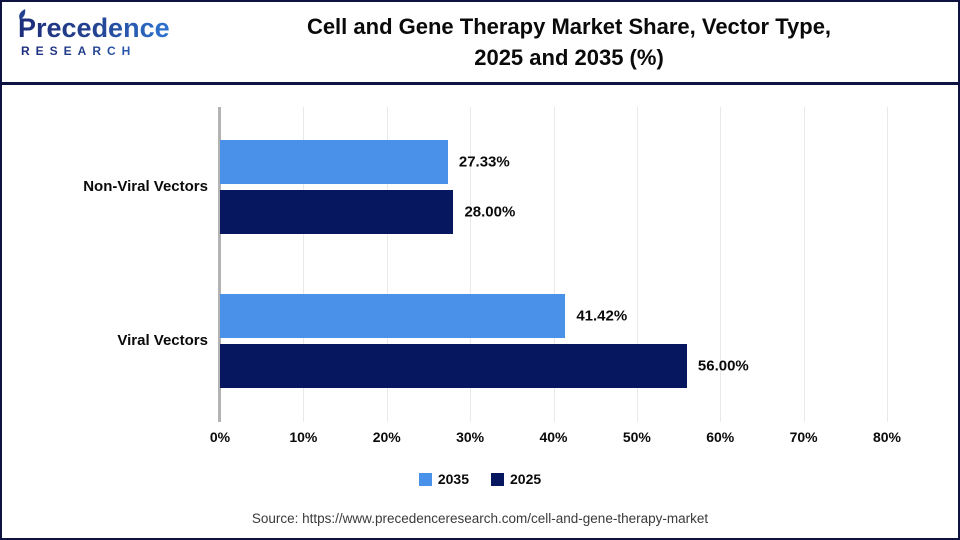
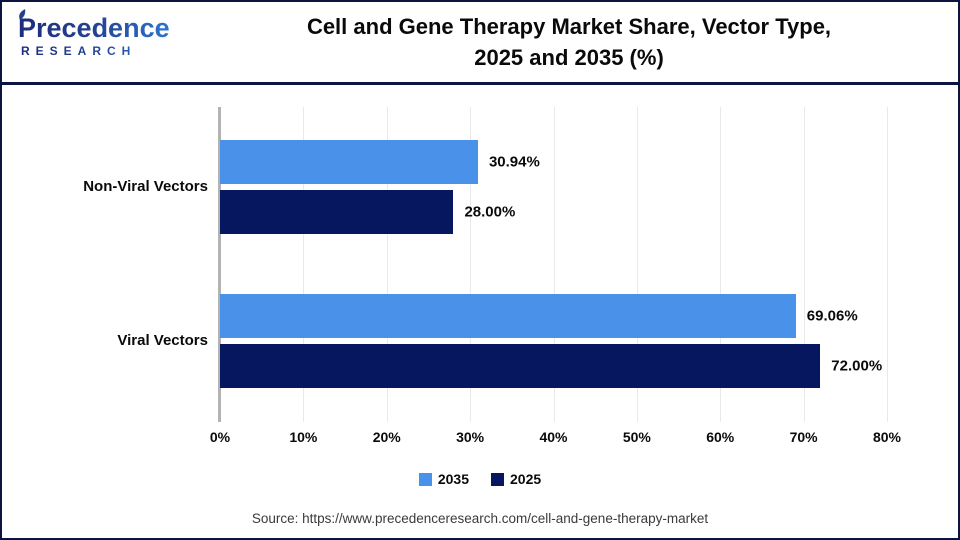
2035/Non-Viral Vectors: 27.33% -> 30.94%
2035/Viral Vectors: 41.42% -> 69.06%
2025/Viral Vectors: 56.00% -> 72.00%
